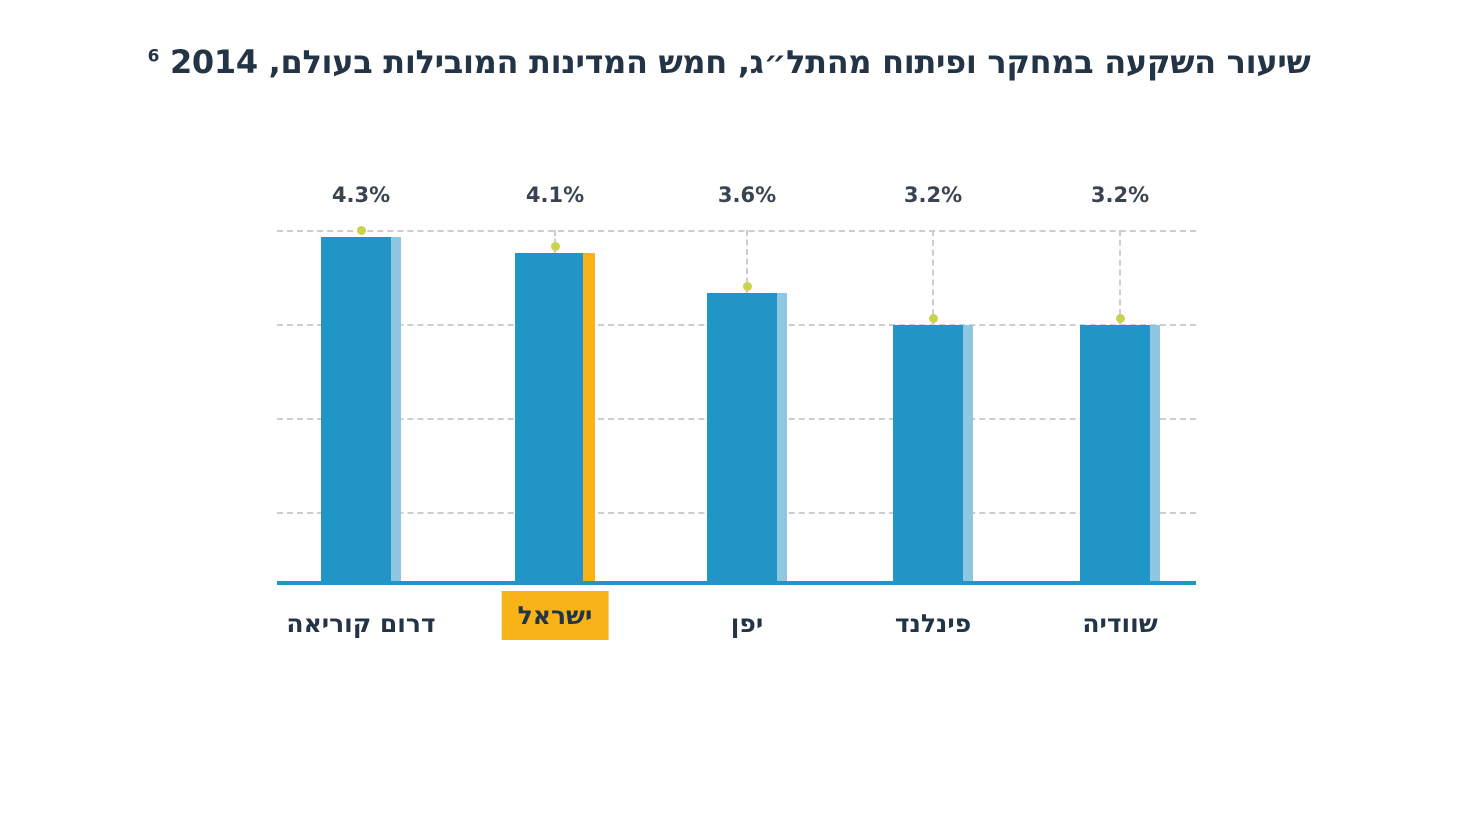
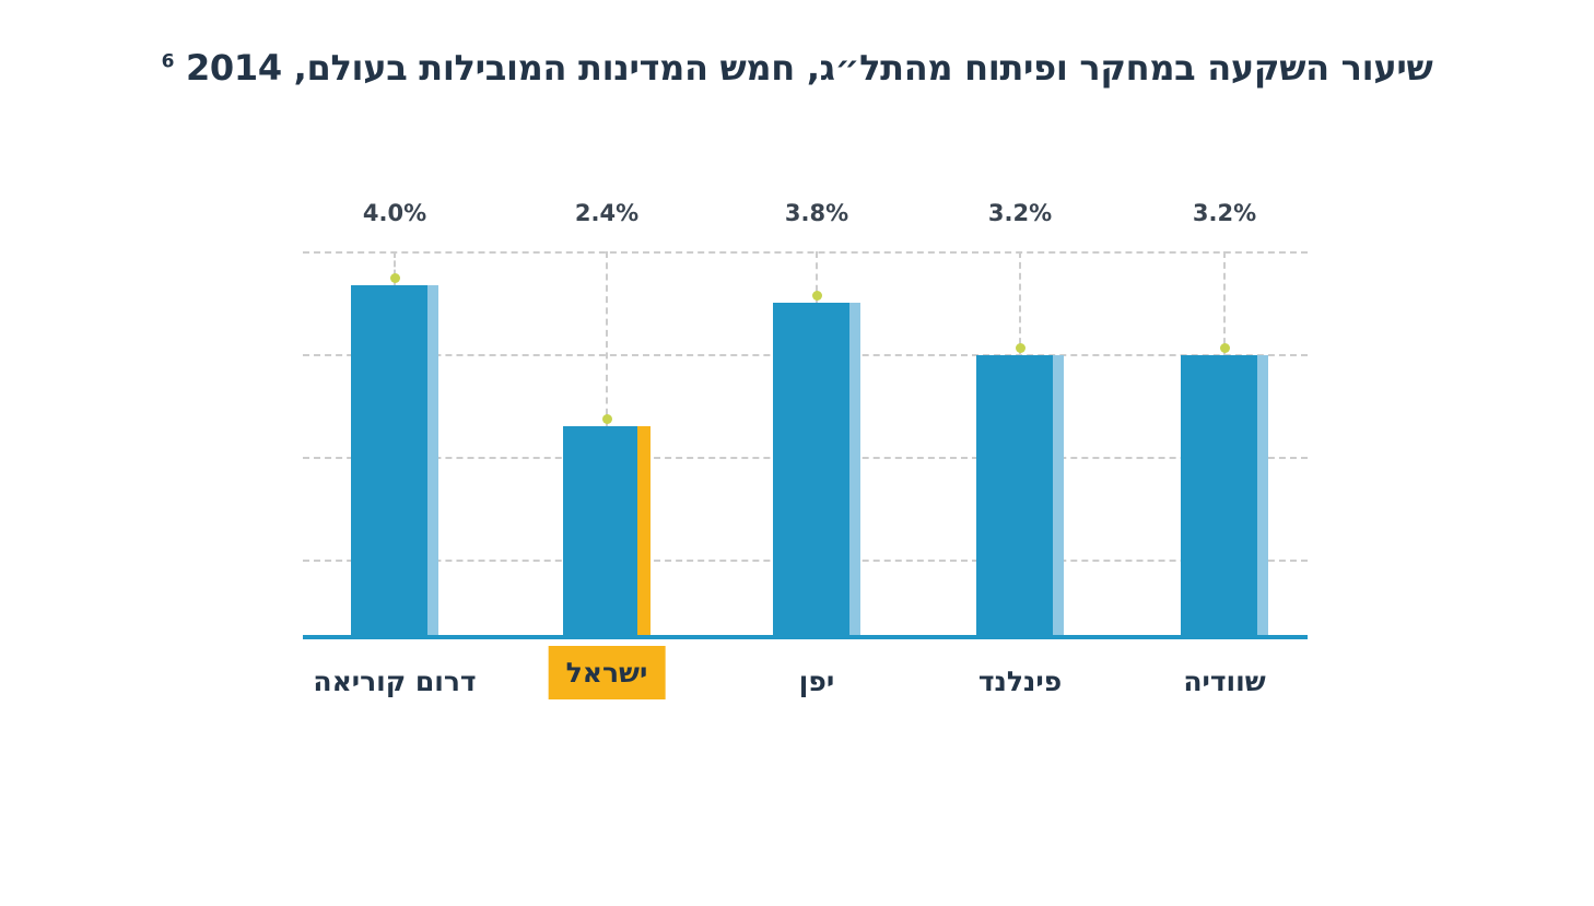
דרום קוריאה: 4.3% -> 4.0%
ישראל: 4.1% -> 2.4%
יפן: 3.6% -> 3.8%
